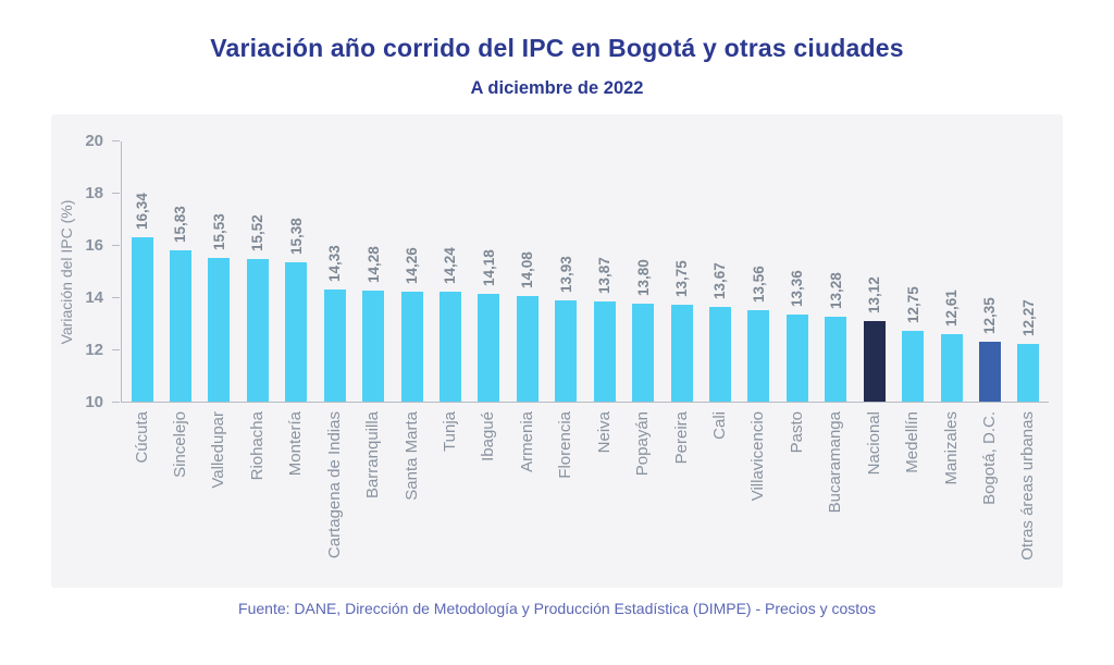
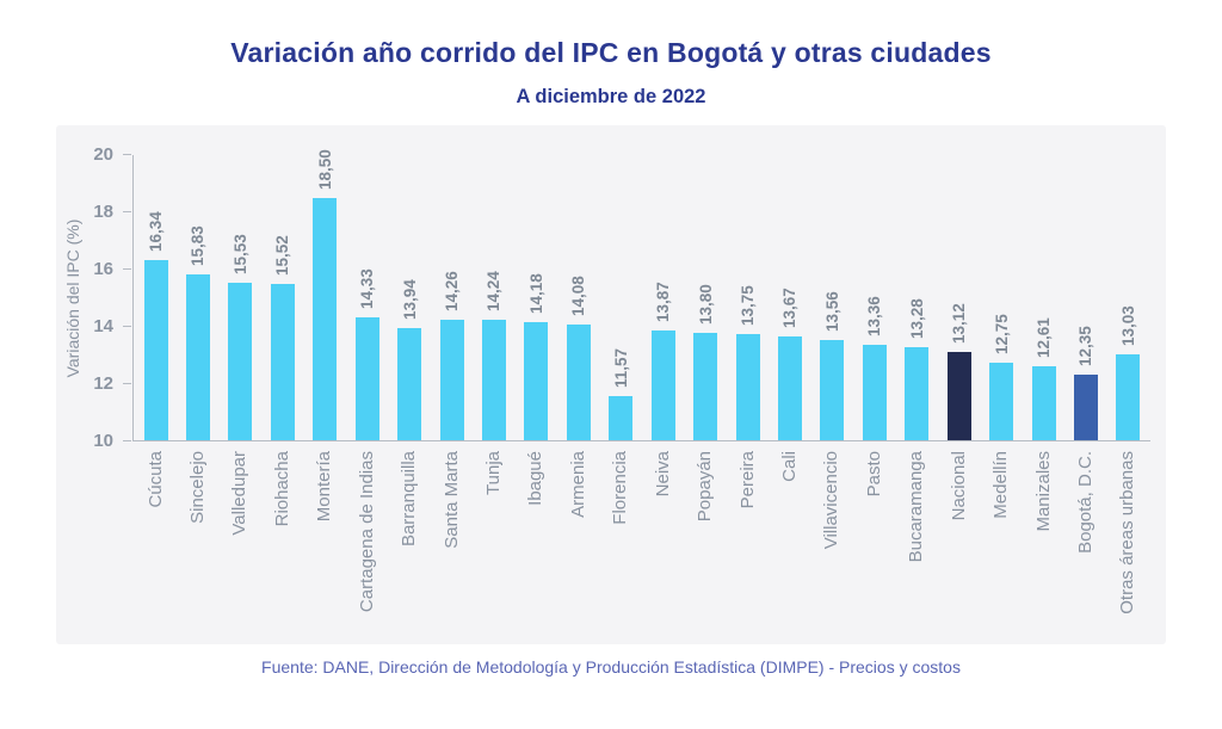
Montería: 15,38 -> 18,50
Barranquilla: 14,28 -> 13,94
Florencia: 13,93 -> 11,57
Otras áreas urbanas: 12,27 -> 13,03
